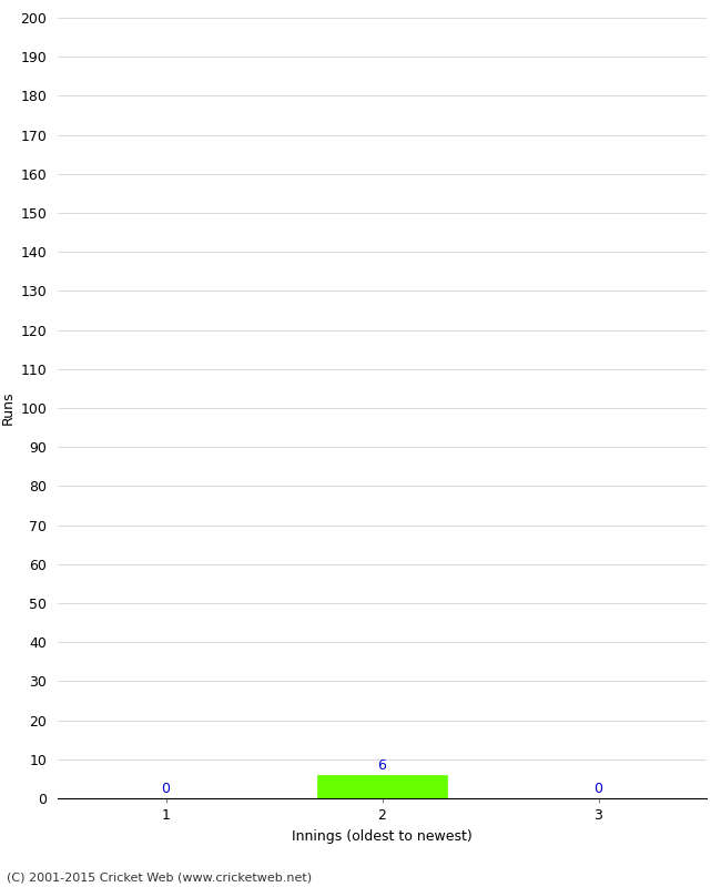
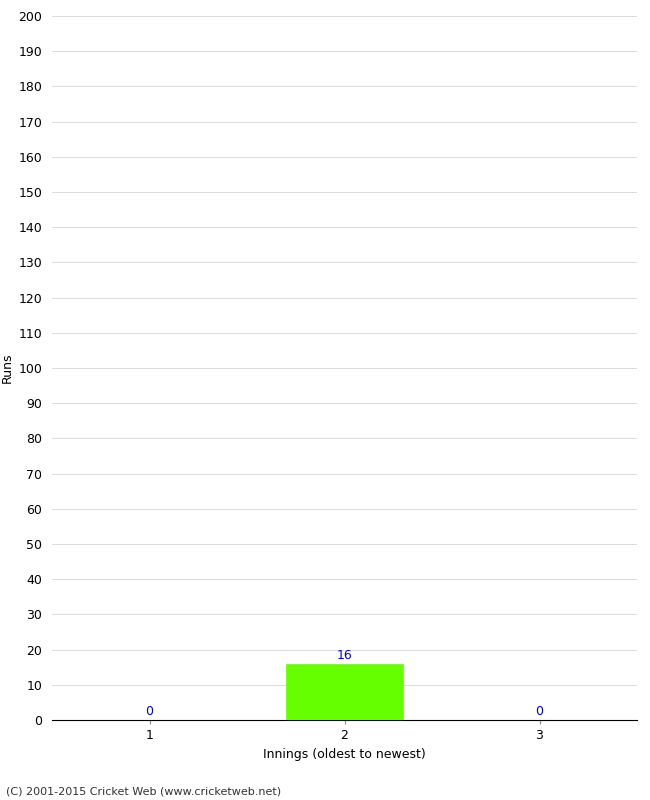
2: 6 -> 16
